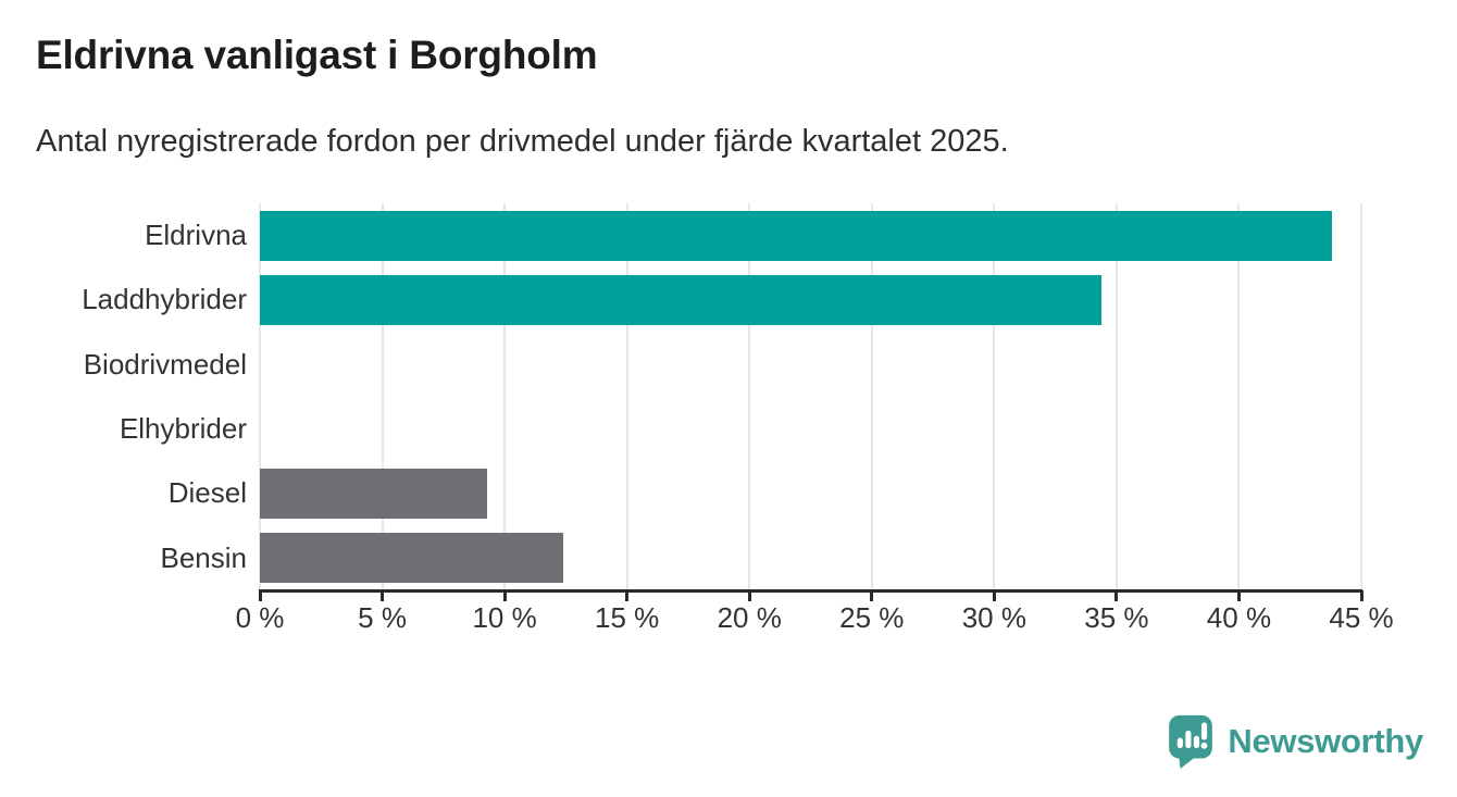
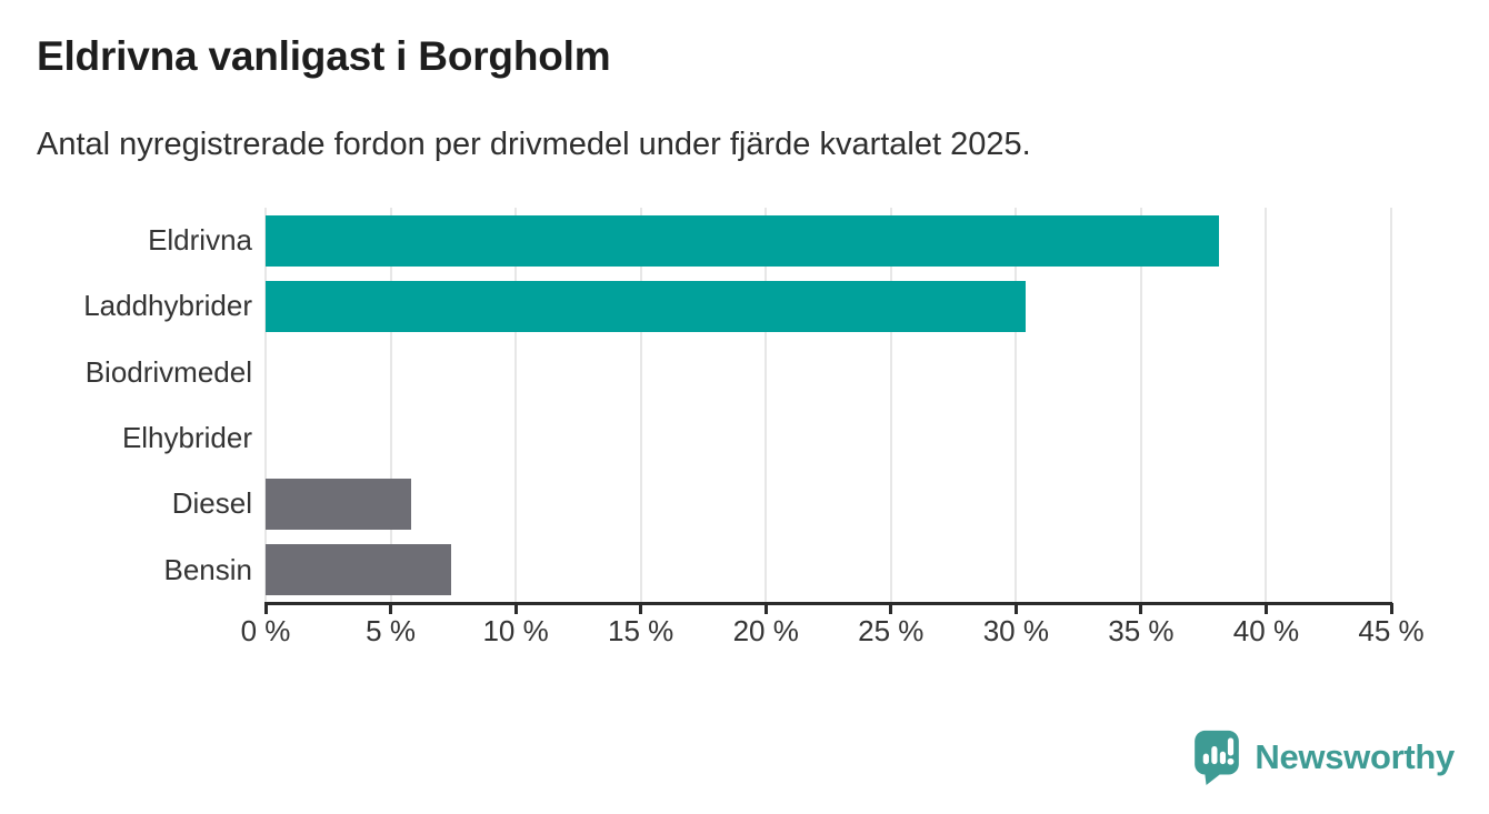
Eldrivna: 43.8% -> 38.1%
Laddhybrider: 34.4% -> 30.4%
Diesel: 9.3% -> 5.8%
Bensin: 12.4% -> 7.4%
